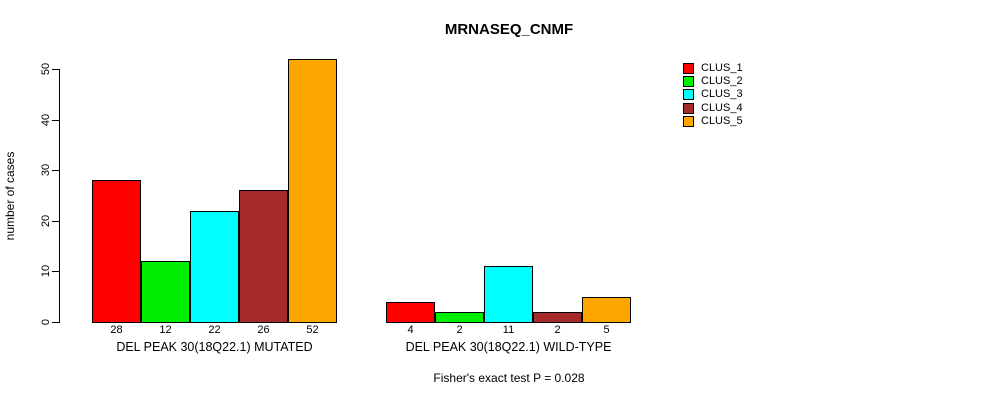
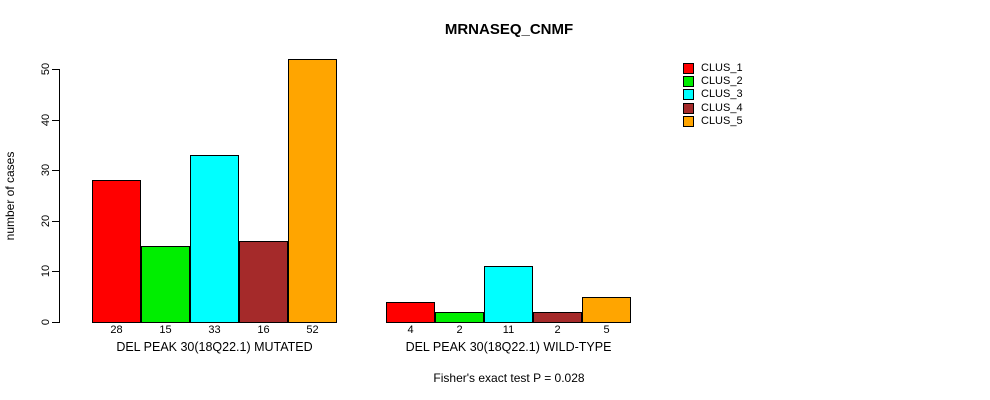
CLUS_2/DEL PEAK 30(18Q22.1) MUTATED: 12 -> 15
CLUS_3/DEL PEAK 30(18Q22.1) MUTATED: 22 -> 33
CLUS_4/DEL PEAK 30(18Q22.1) MUTATED: 26 -> 16
